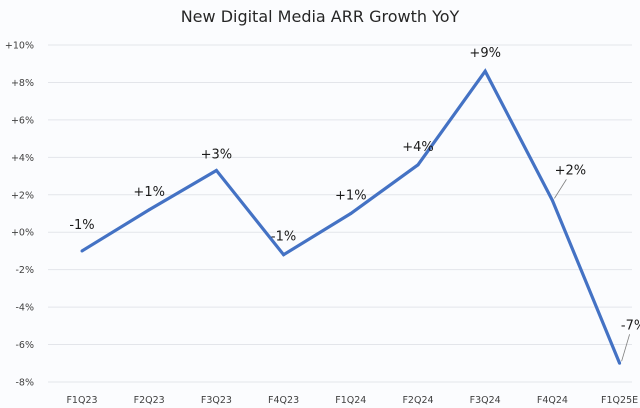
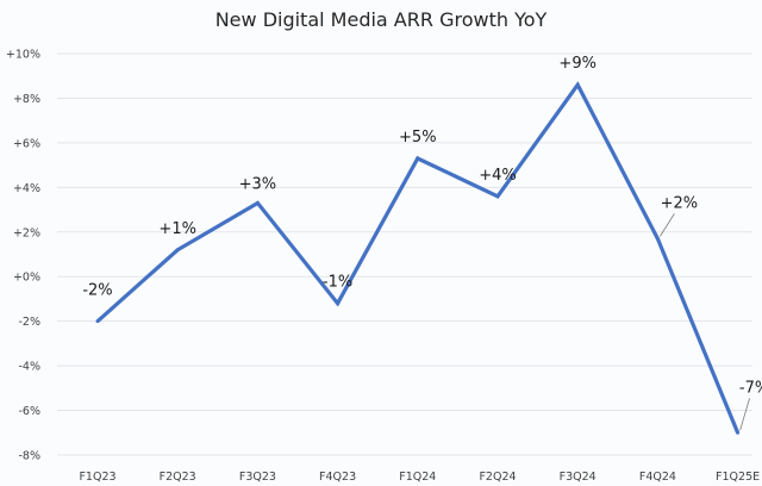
F1Q23: -1% -> -2%
F1Q24: +1% -> +5%
